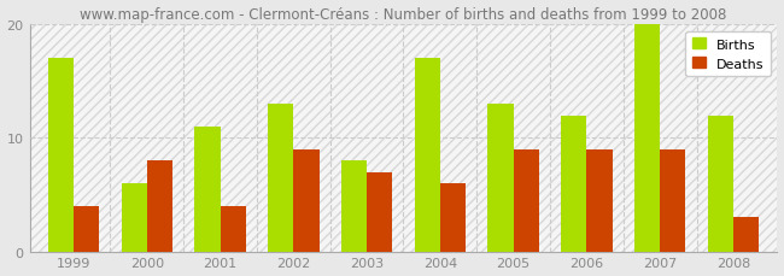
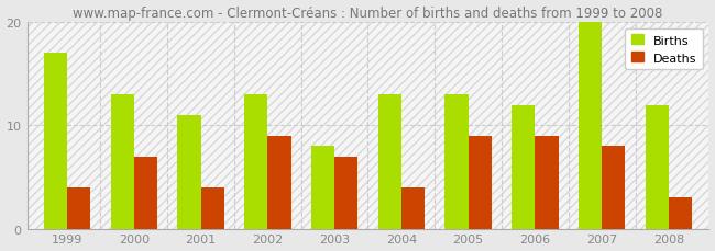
Births/2000: 6 -> 13
Deaths/2000: 8 -> 7
Births/2004: 17 -> 13
Deaths/2004: 6 -> 4
Deaths/2007: 9 -> 8
